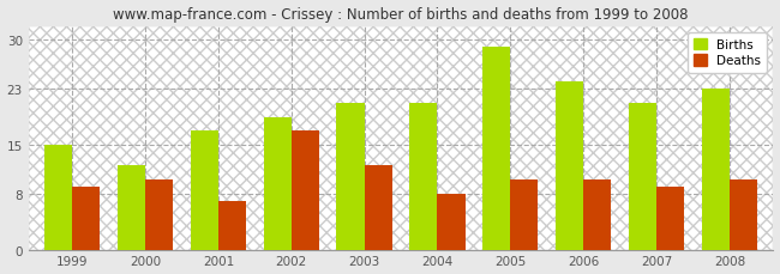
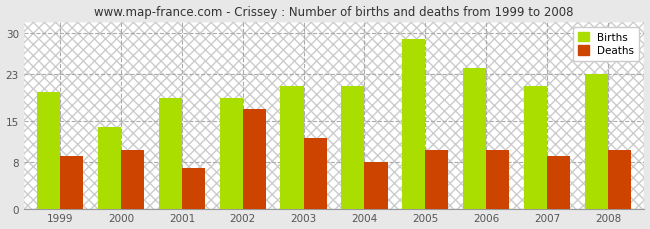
Births/1999: 15 -> 20
Births/2000: 12 -> 14
Births/2001: 17 -> 19
